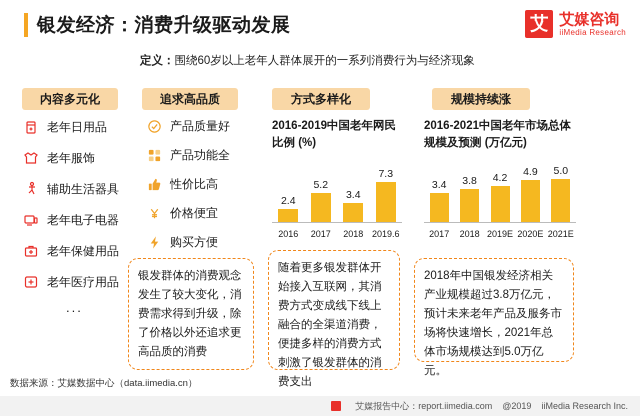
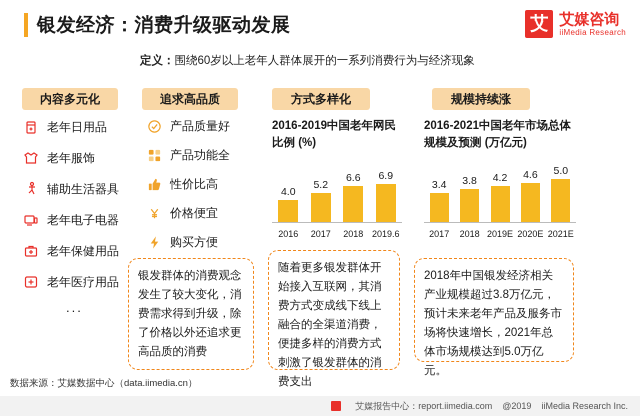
2016-2019中国老年网民比例 (%)/2016: 2.4 -> 4.0
2016-2019中国老年网民比例 (%)/2018: 3.4 -> 6.6
2016-2019中国老年网民比例 (%)/2019.6: 7.3 -> 6.9
2016-2021中国老年市场总体规模及预测 (万亿元)/2020E: 4.9 -> 4.6
